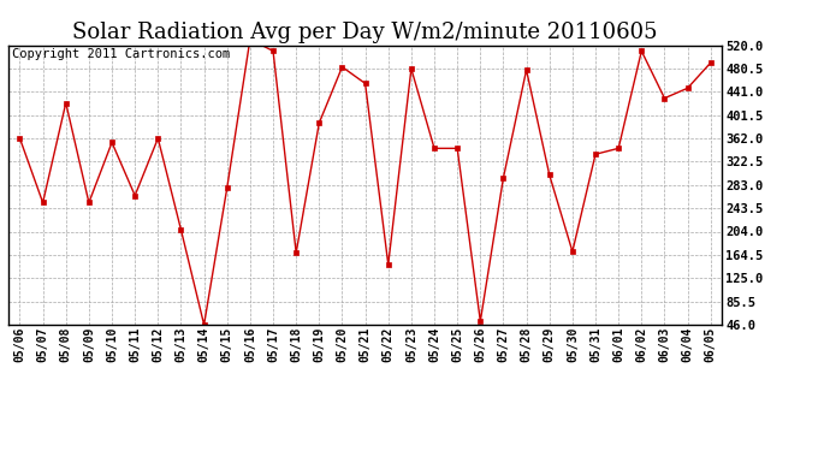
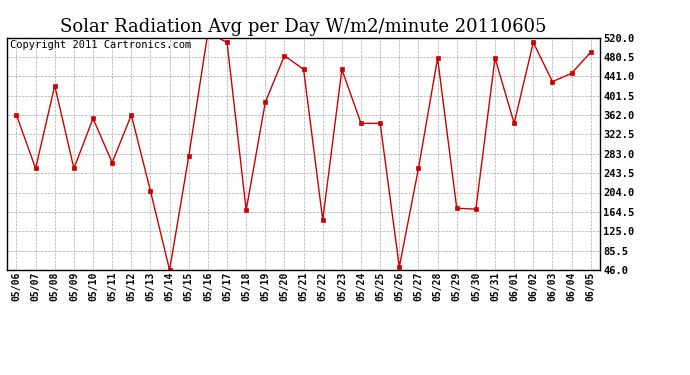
05/23: 480 -> 455
05/27: 295 -> 253
05/29: 300 -> 172
05/31: 335 -> 478
